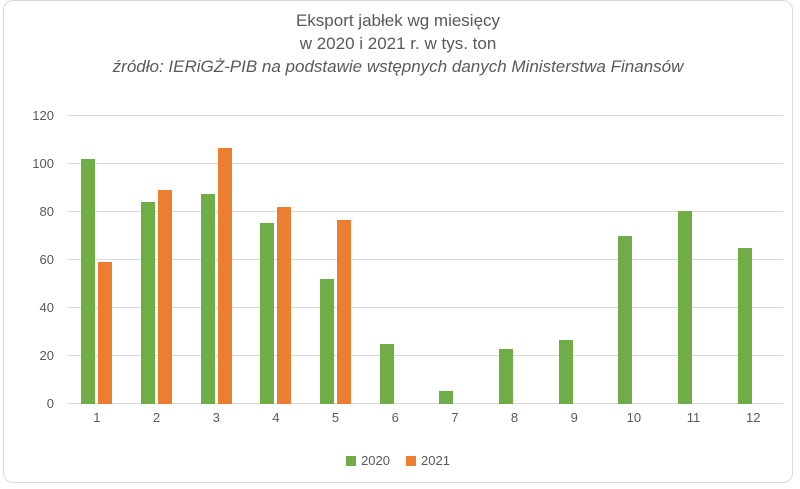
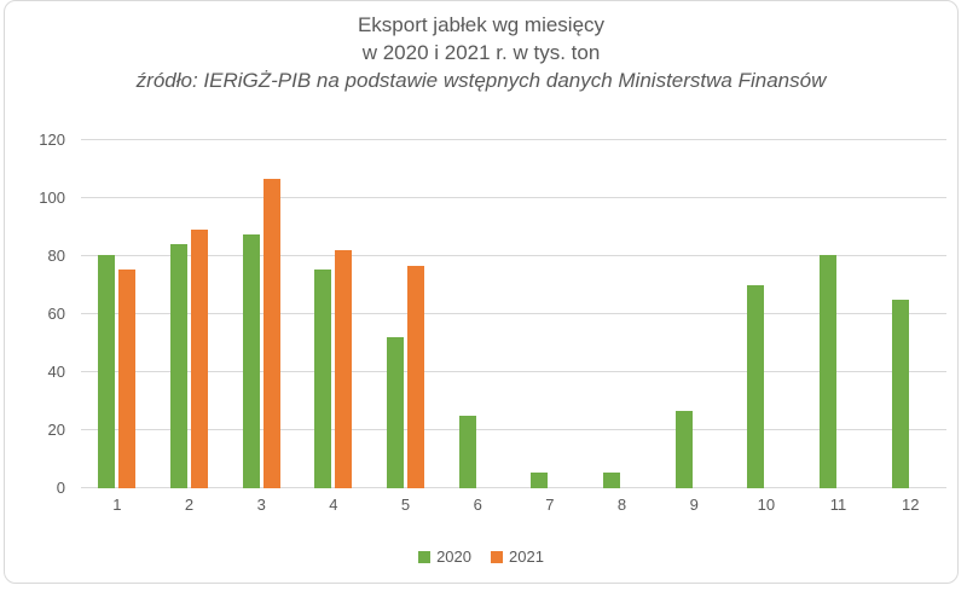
2020/1: 102 -> 80
2021/1: 59 -> 76
2020/8: 23 -> 6
